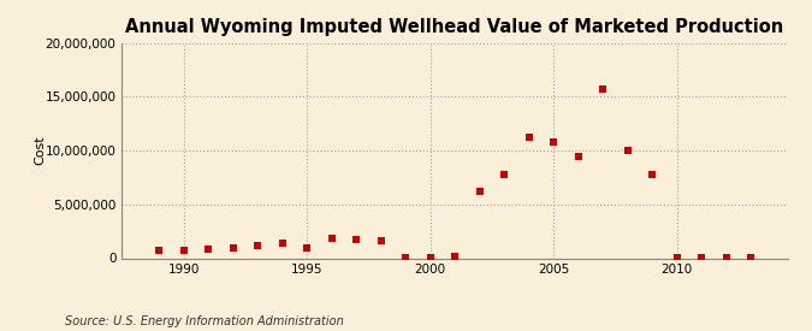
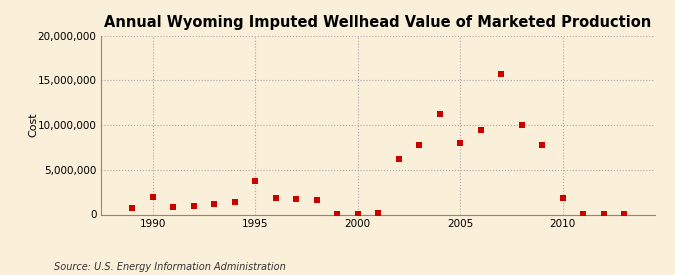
1990: 800,000 -> 2,000,000
1995: 1,000,000 -> 3,800,000
2005: 10,800,000 -> 8,000,000
2010: 0 -> 1,800,000
